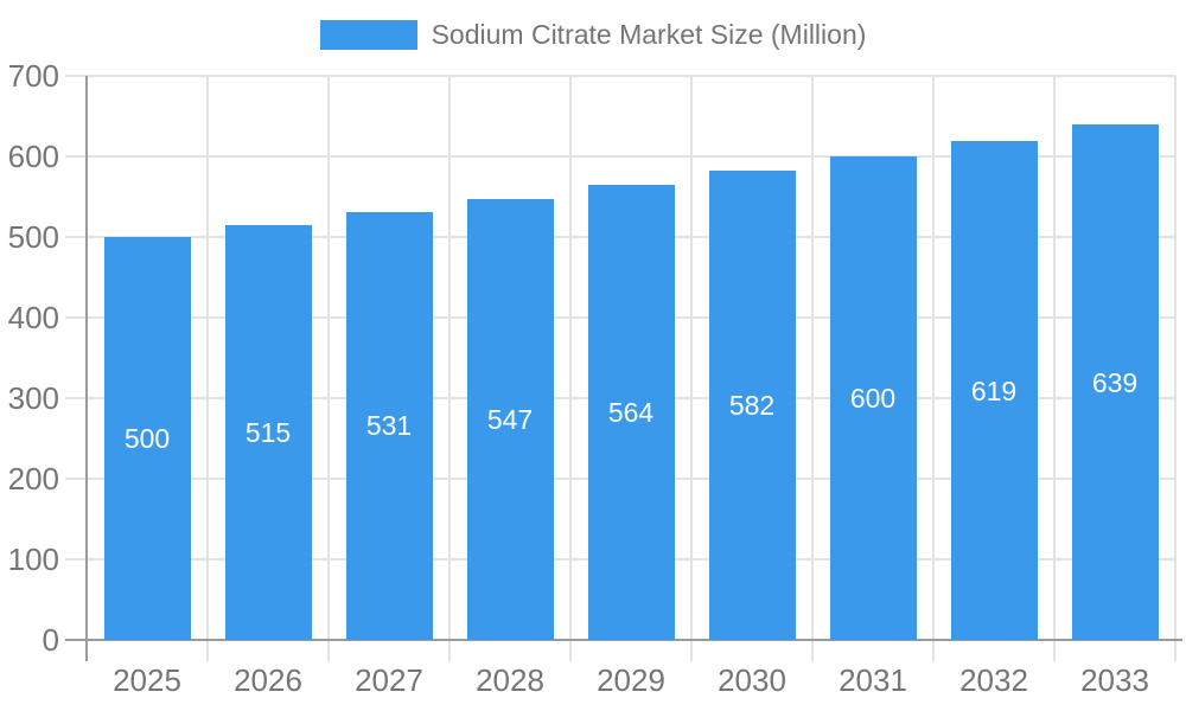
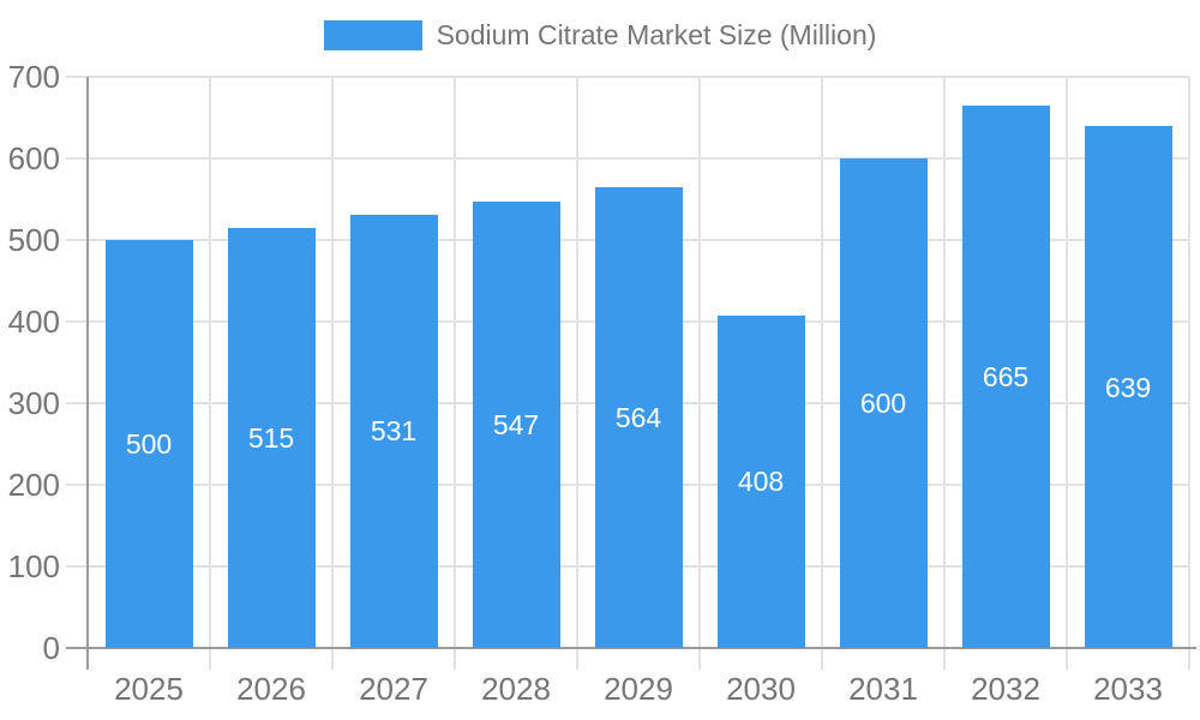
2030: 582 -> 408
2032: 619 -> 665
